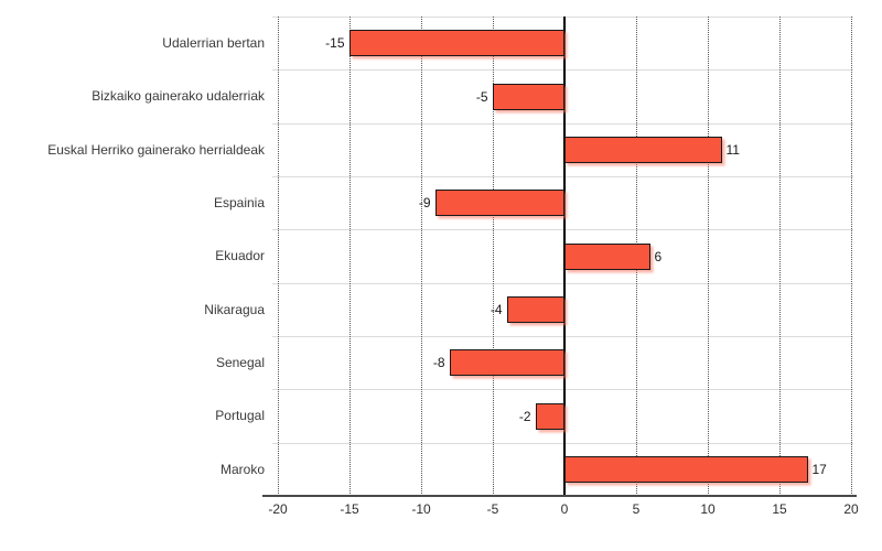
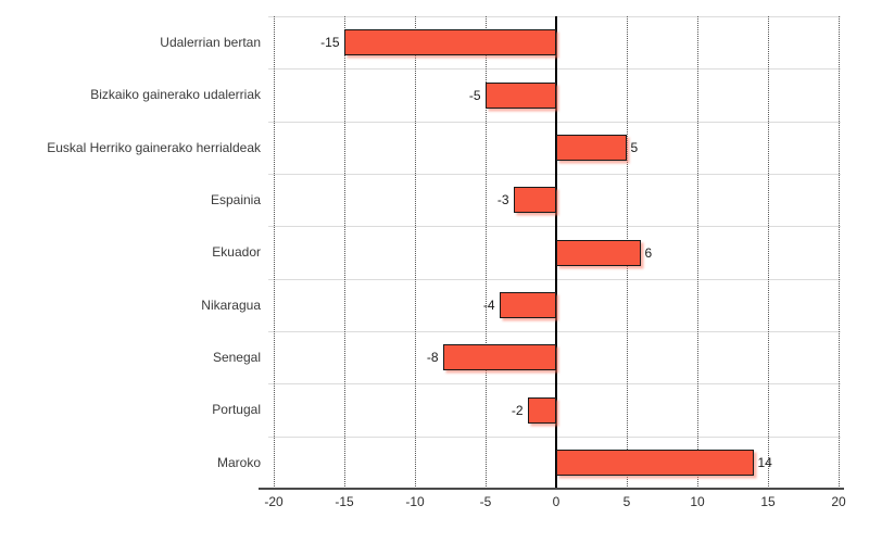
Euskal Herriko gainerako herrialdeak: 11 -> 5
Espainia: -9 -> -3
Maroko: 17 -> 14
